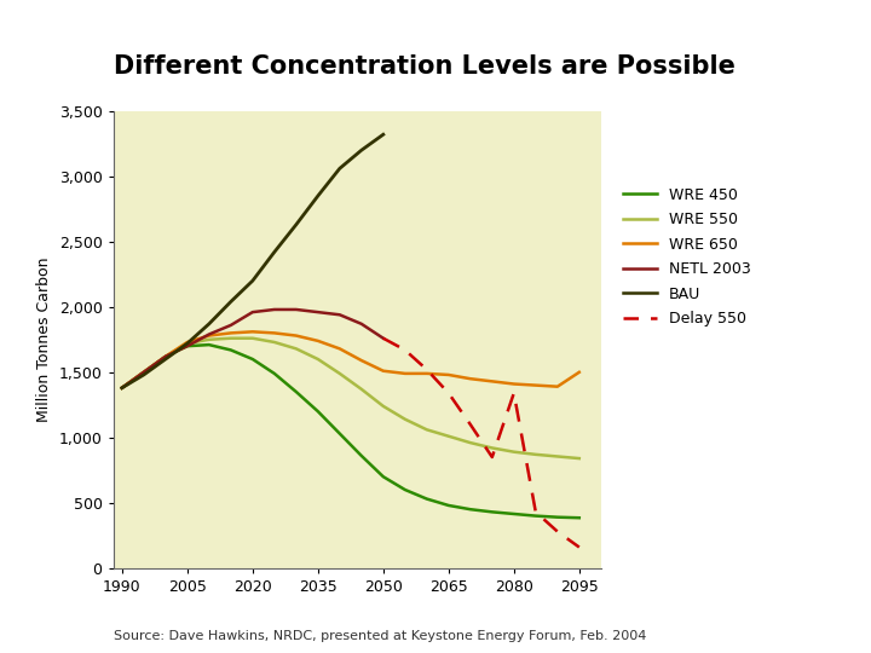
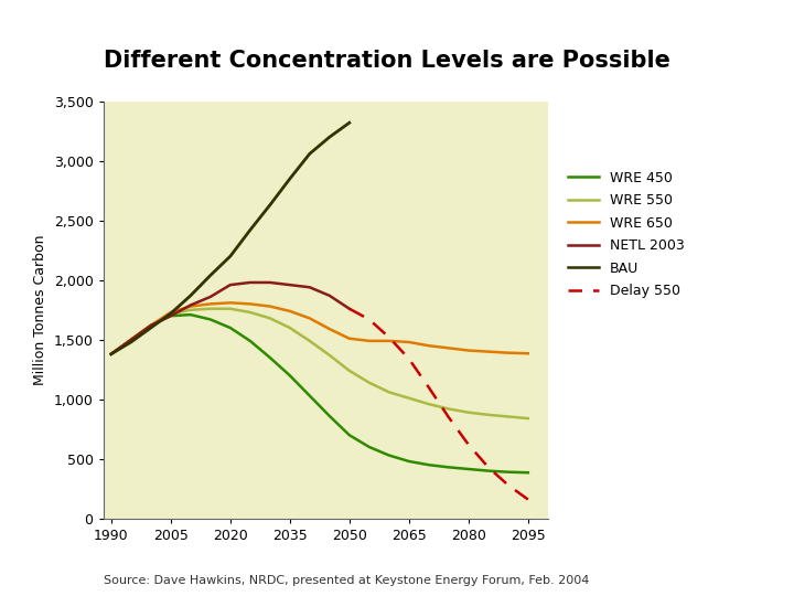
Delay 550/2080: 1,340 -> 620
WRE 650/2095: 1,500 -> 1,380
